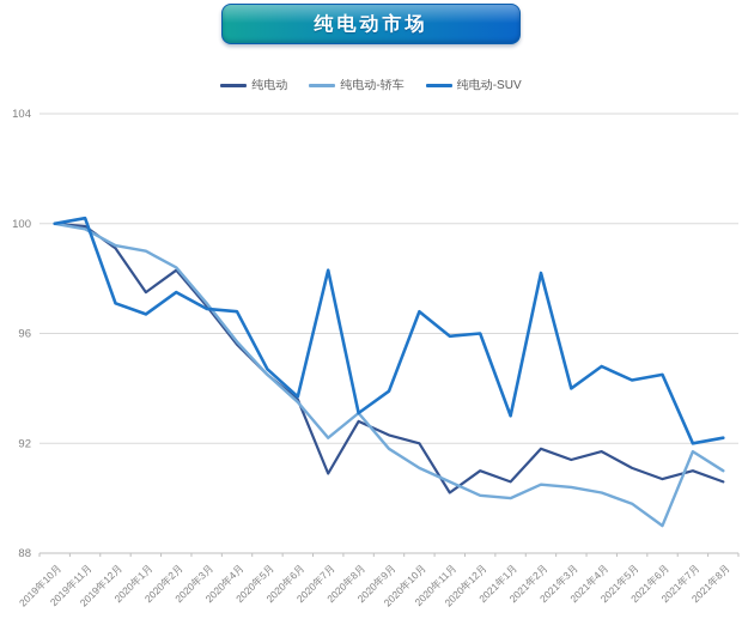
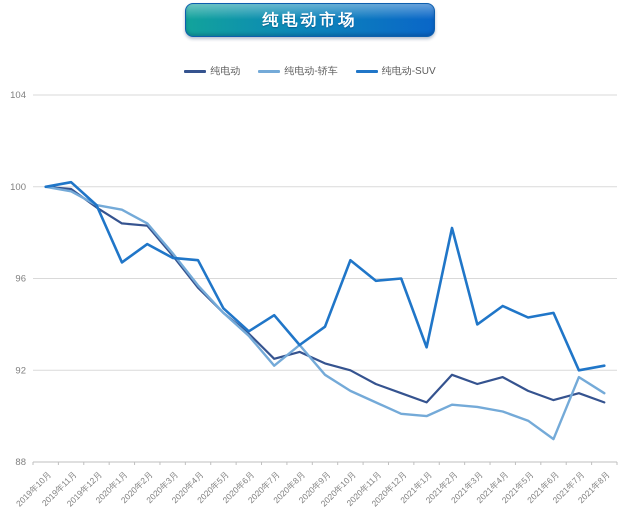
纯电动-SUV/2019年12月: 97.1 -> 99.2
纯电动/2020年1月: 97.5 -> 98.4
纯电动/2020年7月: 90.9 -> 92.5
纯电动-SUV/2020年7月: 98.3 -> 94.4
纯电动/2020年11月: 90.2 -> 91.4
